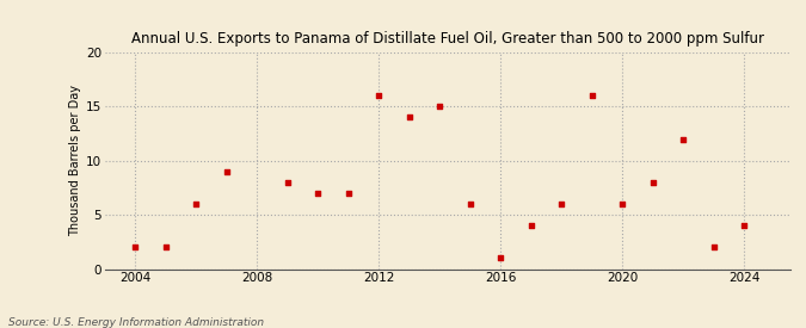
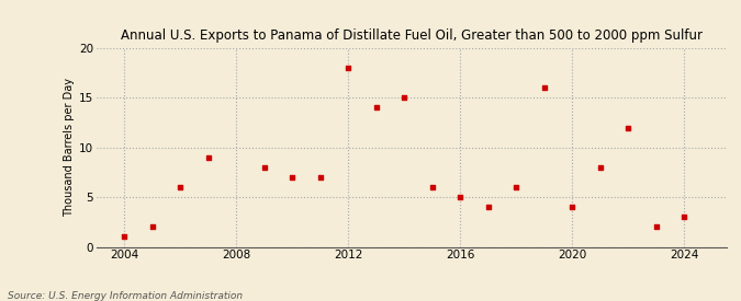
2004: 2 -> 1
2012: 16 -> 18
2016: 1 -> 5
2020: 6 -> 4
2024: 4 -> 3
